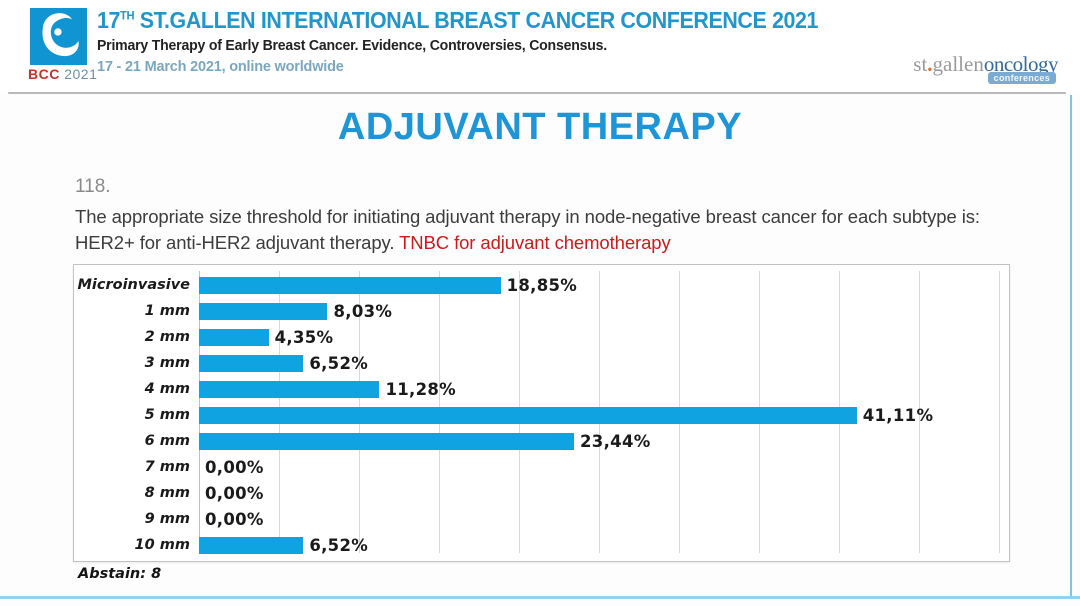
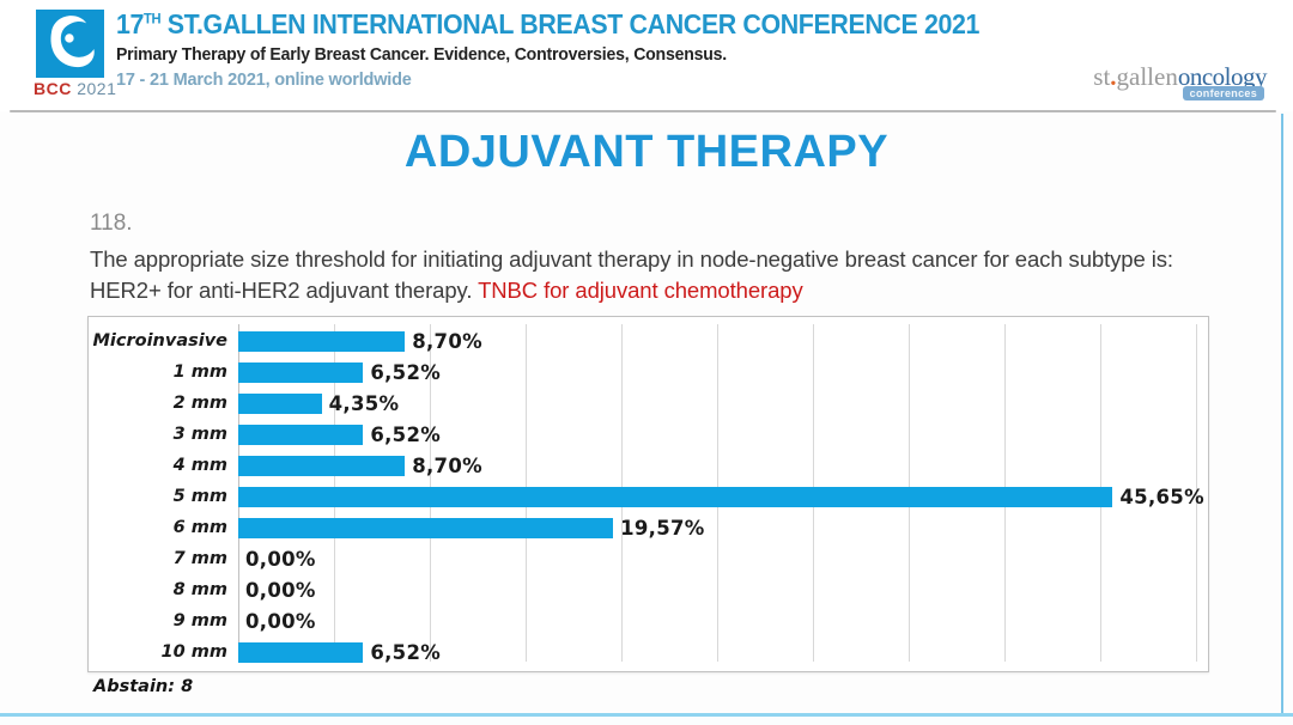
Microinvasive: 18,85% -> 8,70%
1 mm: 8,03% -> 6,52%
4 mm: 11,28% -> 8,70%
5 mm: 41,11% -> 45,65%
6 mm: 23,44% -> 19,57%
